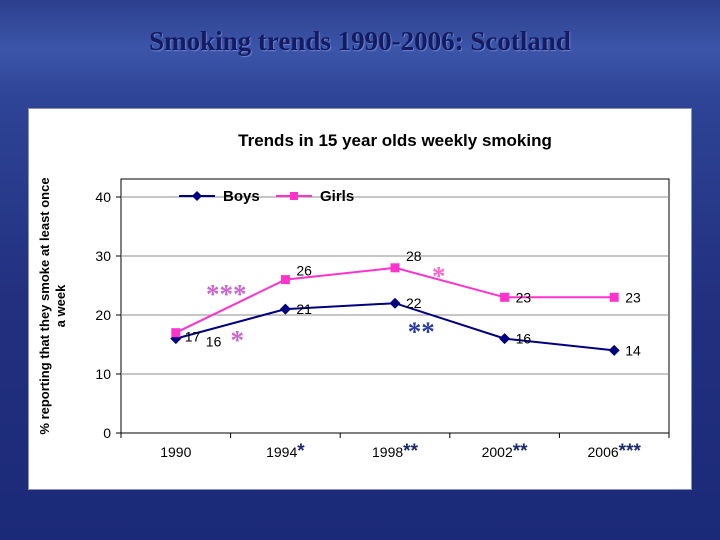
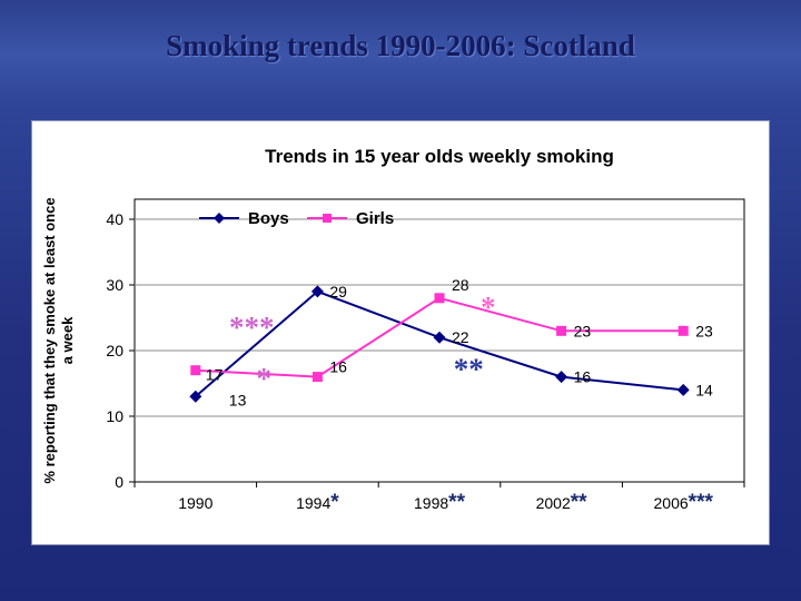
Boys/1990: 16 -> 13
Boys/1994: 21 -> 29
Girls/1994: 26 -> 16
